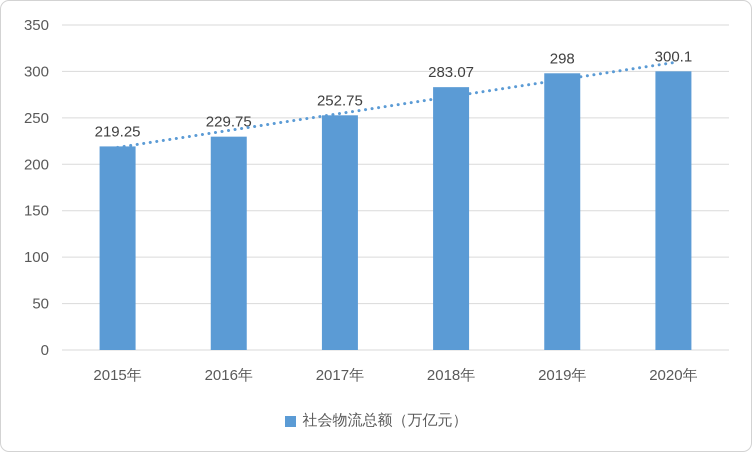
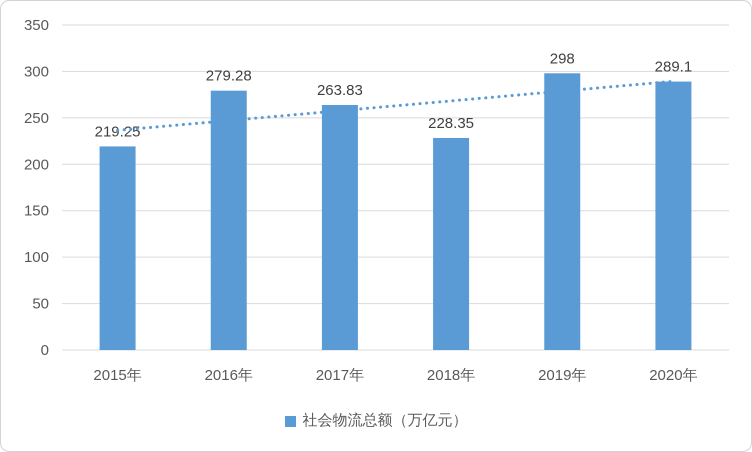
2016年: 229.75 -> 279.28
2017年: 252.75 -> 263.83
2018年: 283.07 -> 228.35
2020年: 300.1 -> 289.1
